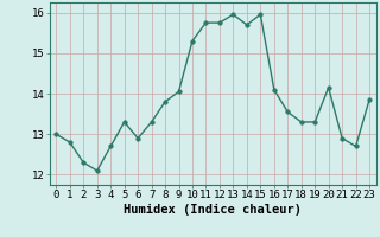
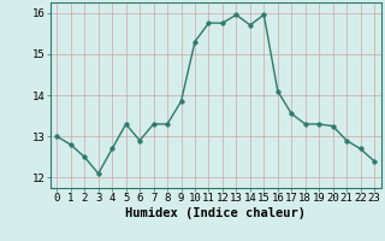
2: 12.30 -> 12.50
8: 13.80 -> 13.30
9: 14.05 -> 13.85
20: 14.15 -> 13.25
23: 13.85 -> 12.40
